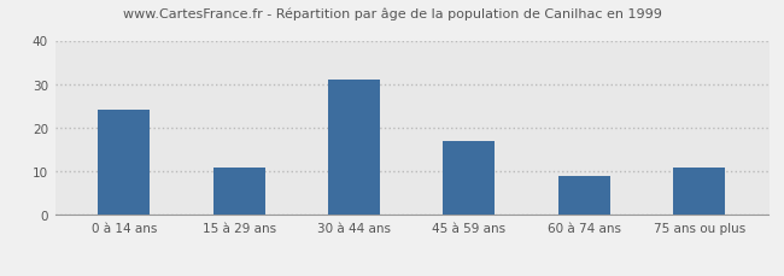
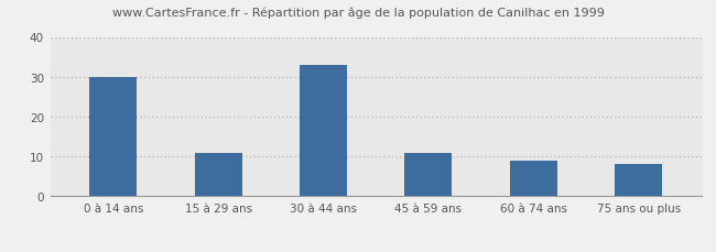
0 à 14 ans: 24 -> 30
30 à 44 ans: 31 -> 33
45 à 59 ans: 17 -> 11
75 ans ou plus: 11 -> 8
